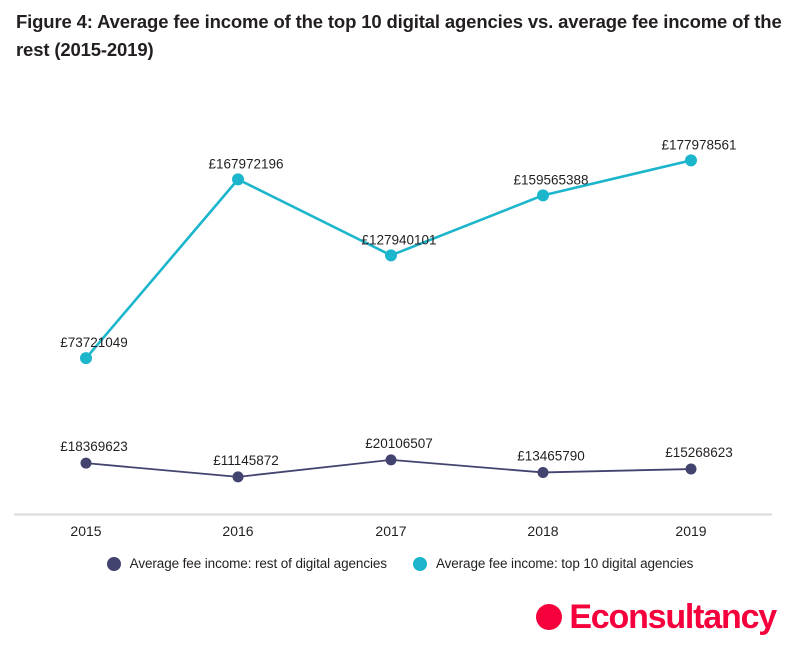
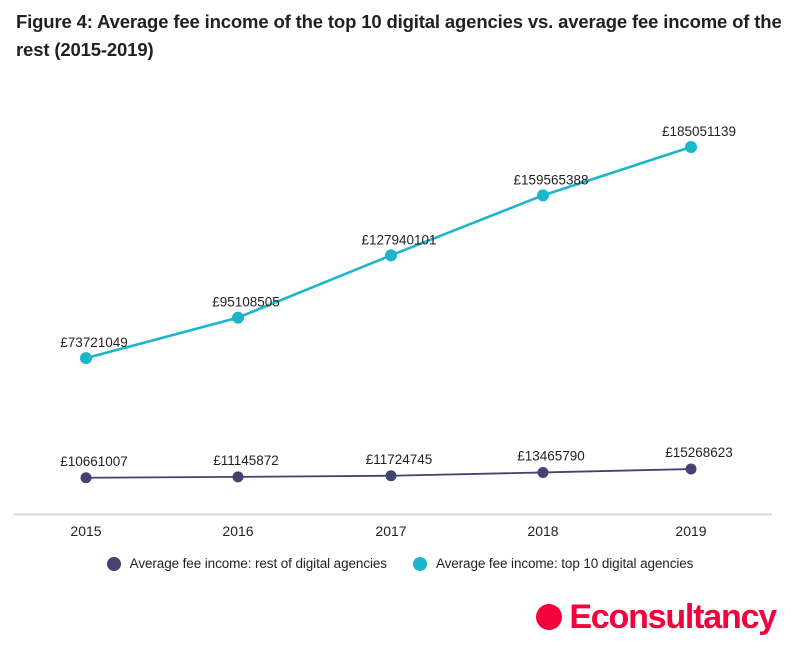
Average fee income: rest of digital agencies/2015: £18369623 -> £10661007
Average fee income: top 10 digital agencies/2016: £167972196 -> £95108505
Average fee income: rest of digital agencies/2017: £20106507 -> £11724745
Average fee income: top 10 digital agencies/2019: £177978561 -> £185051139
